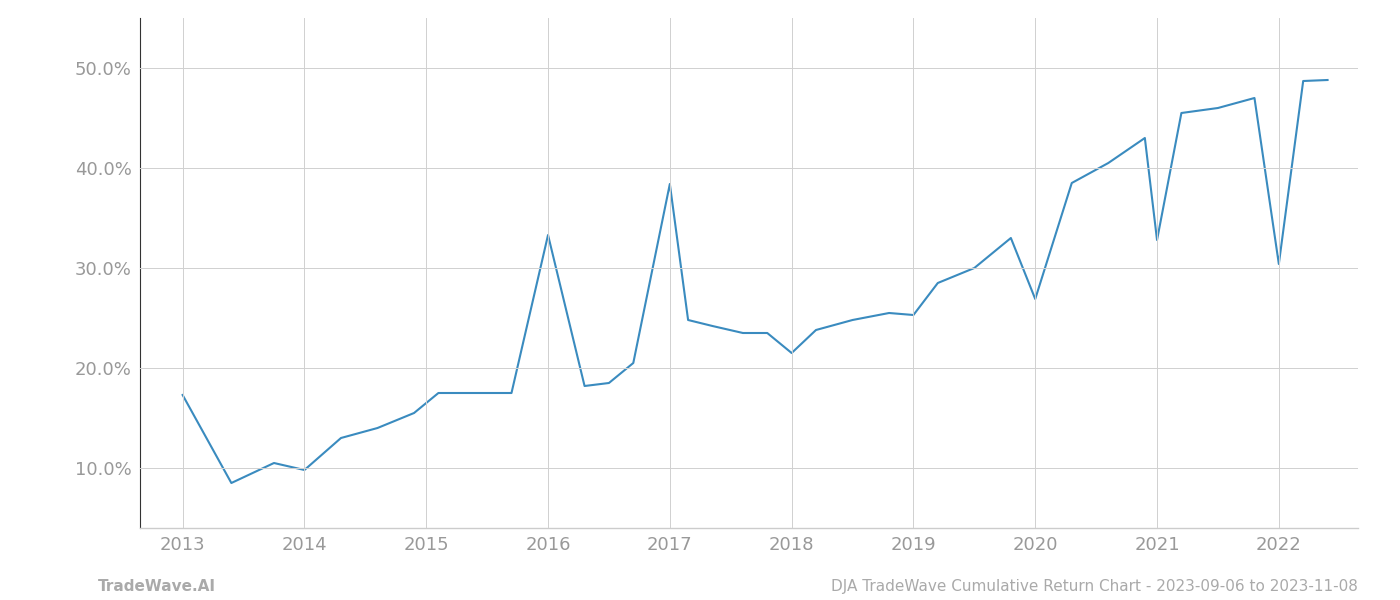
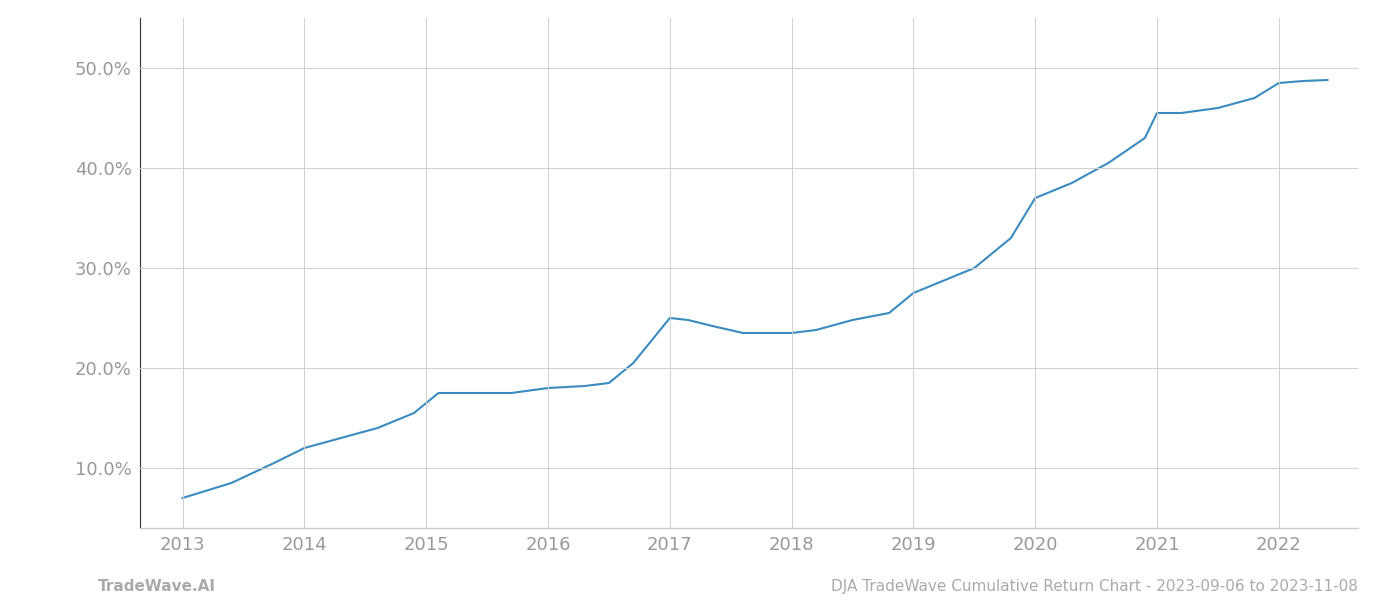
2013: 17.3% -> 7.0%
2014: 9.8% -> 12.0%
2016: 33.3% -> 18.0%
2017: 38.4% -> 25.0%
2018: 21.5% -> 23.5%
2019: 25.3% -> 27.5%
2020: 26.9% -> 37.0%
2021: 32.8% -> 45.5%
2022: 30.4% -> 48.5%
